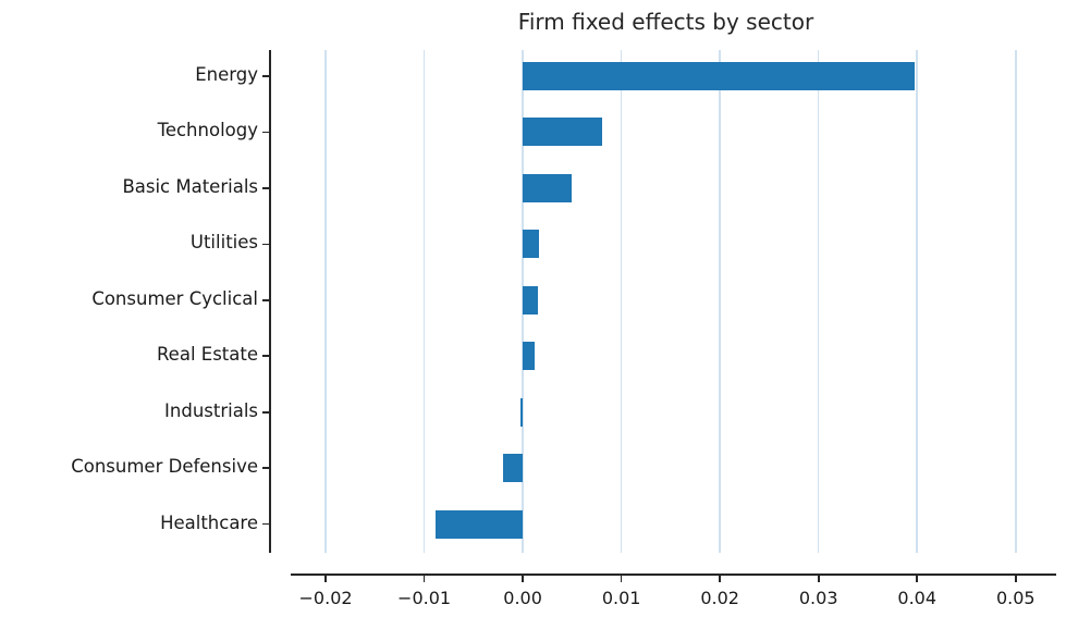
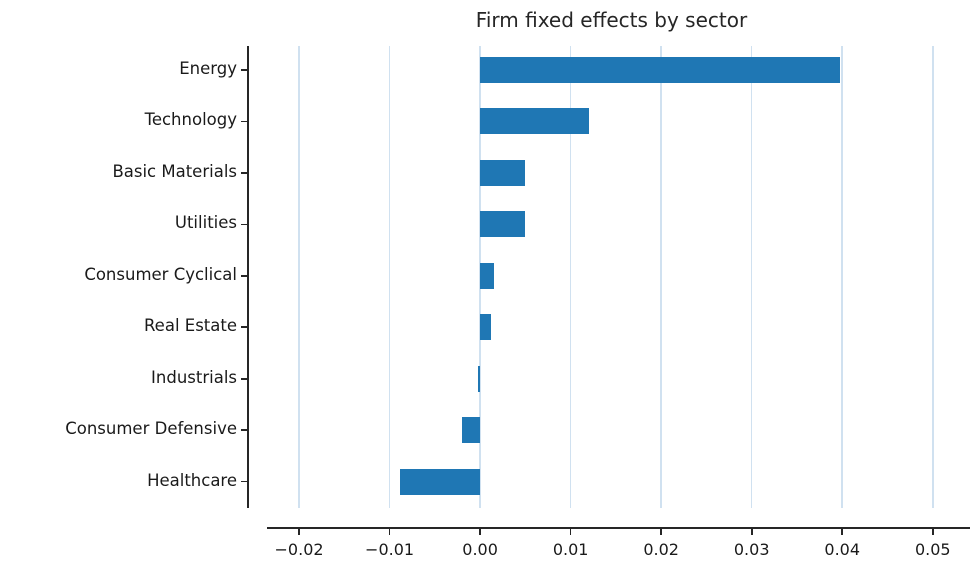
Technology: 0.008 -> 0.012
Utilities: 0.002 -> 0.005
